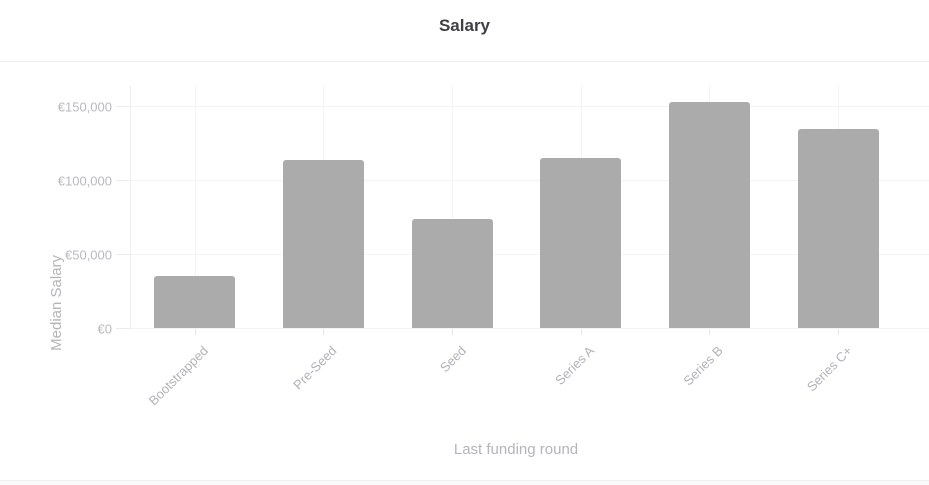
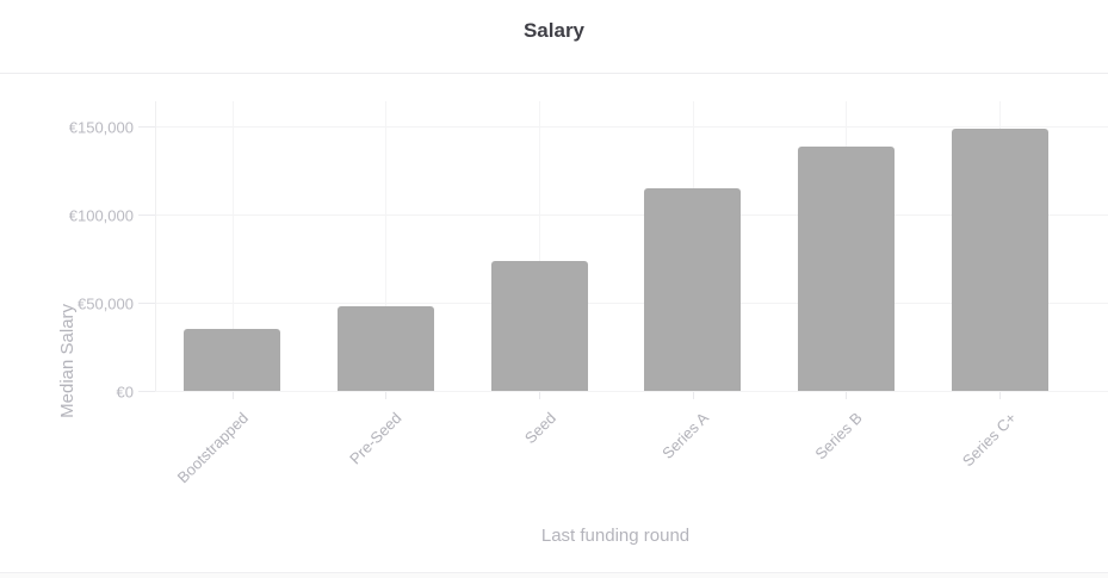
Pre-Seed: €114000 -> €48000
Series B: €153000 -> €139000
Series C+: €135000 -> €149000
